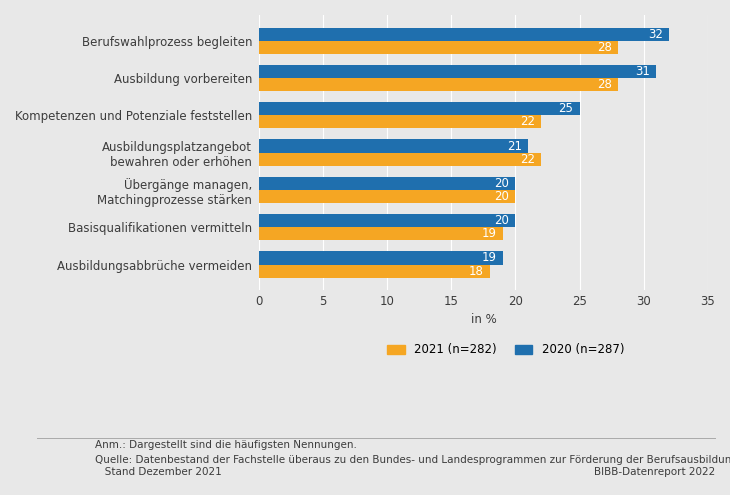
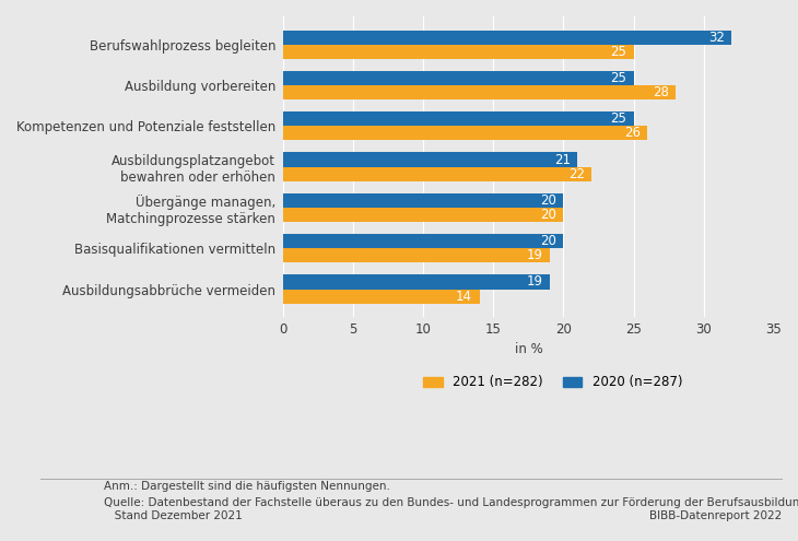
2021 (n=282)/Berufswahlprozess begleiten: 28 -> 25
2020 (n=287)/Ausbildung vorbereiten: 31 -> 25
2021 (n=282)/Kompetenzen und Potenziale feststellen: 22 -> 26
2021 (n=282)/Ausbildungsabbrüche vermeiden: 18 -> 14
